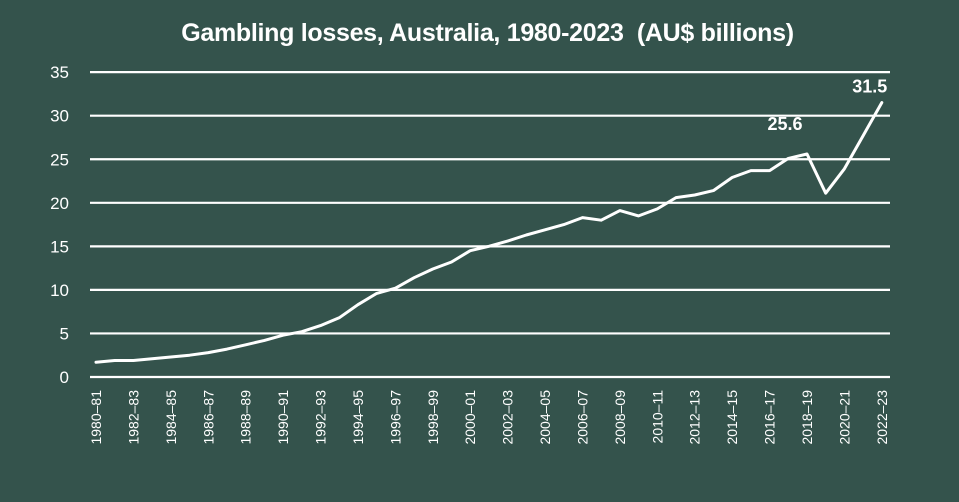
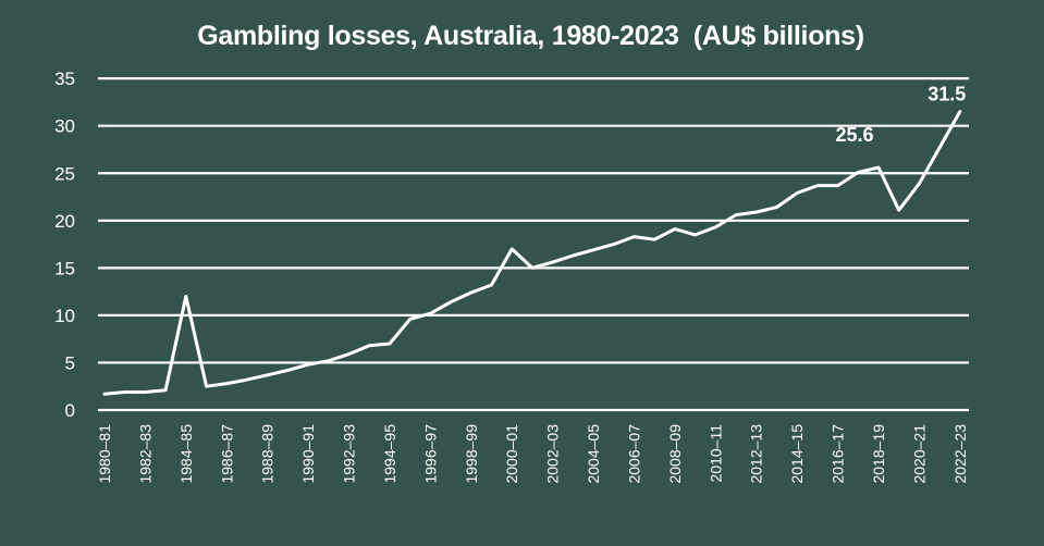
1984–85: 2 -> 12
1994–95: 8 -> 7
2000–01: 14 -> 17
